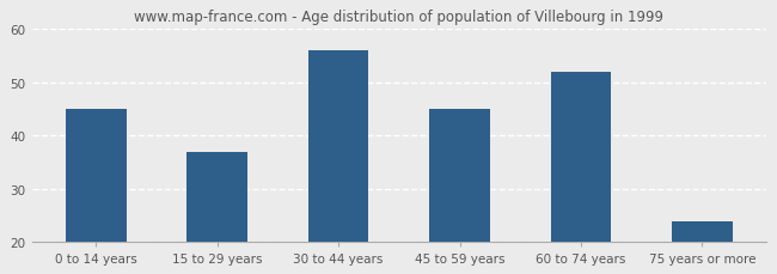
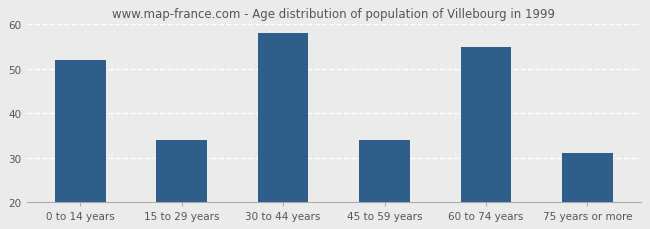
0 to 14 years: 45 -> 52
15 to 29 years: 37 -> 34
30 to 44 years: 56 -> 58
45 to 59 years: 45 -> 34
60 to 74 years: 52 -> 55
75 years or more: 24 -> 31
